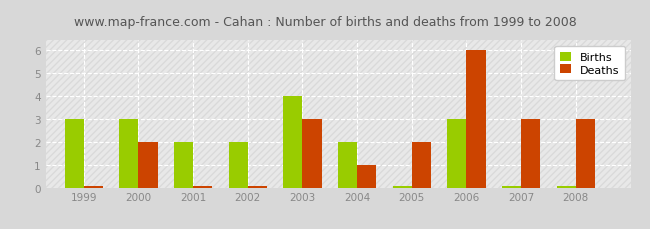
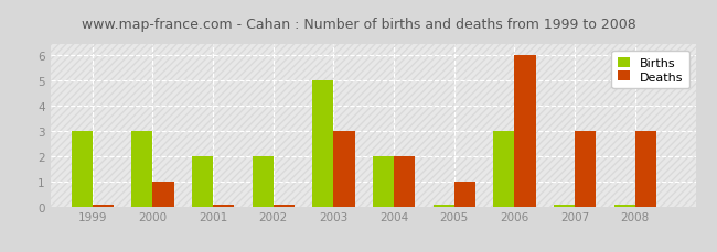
Deaths/2000: 2 -> 1
Births/2003: 4 -> 5
Deaths/2004: 1 -> 2
Deaths/2005: 2 -> 1
